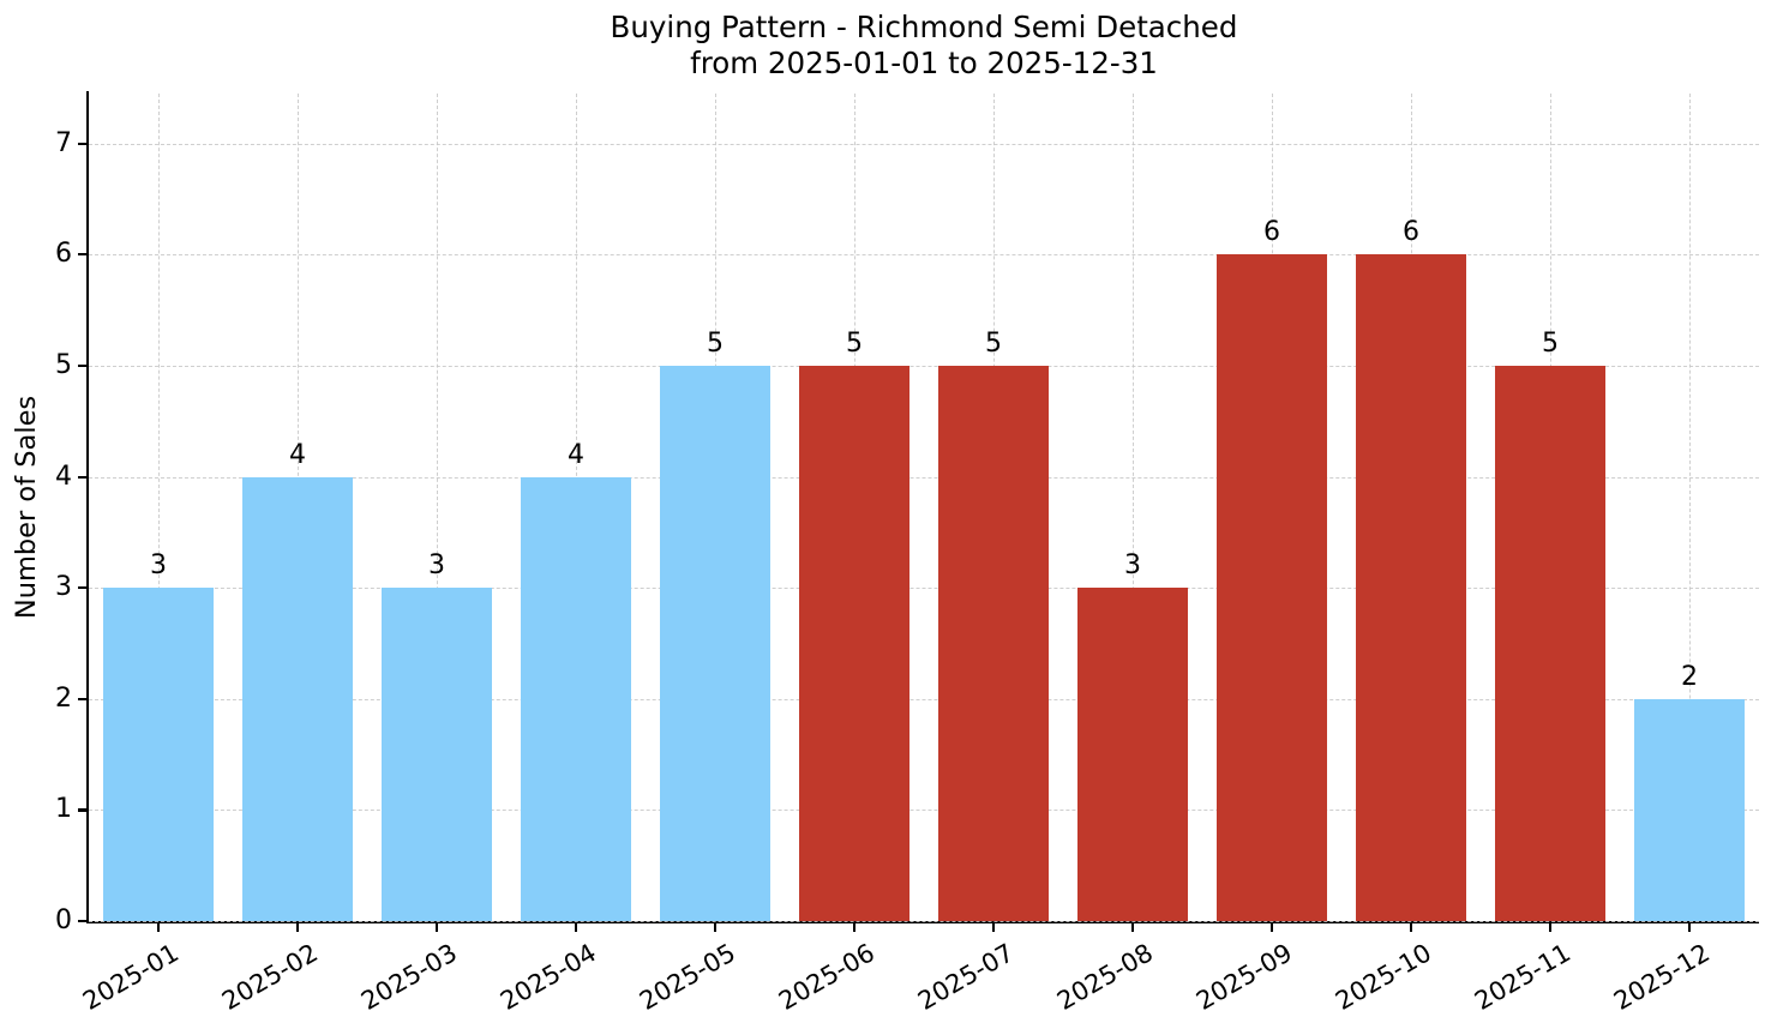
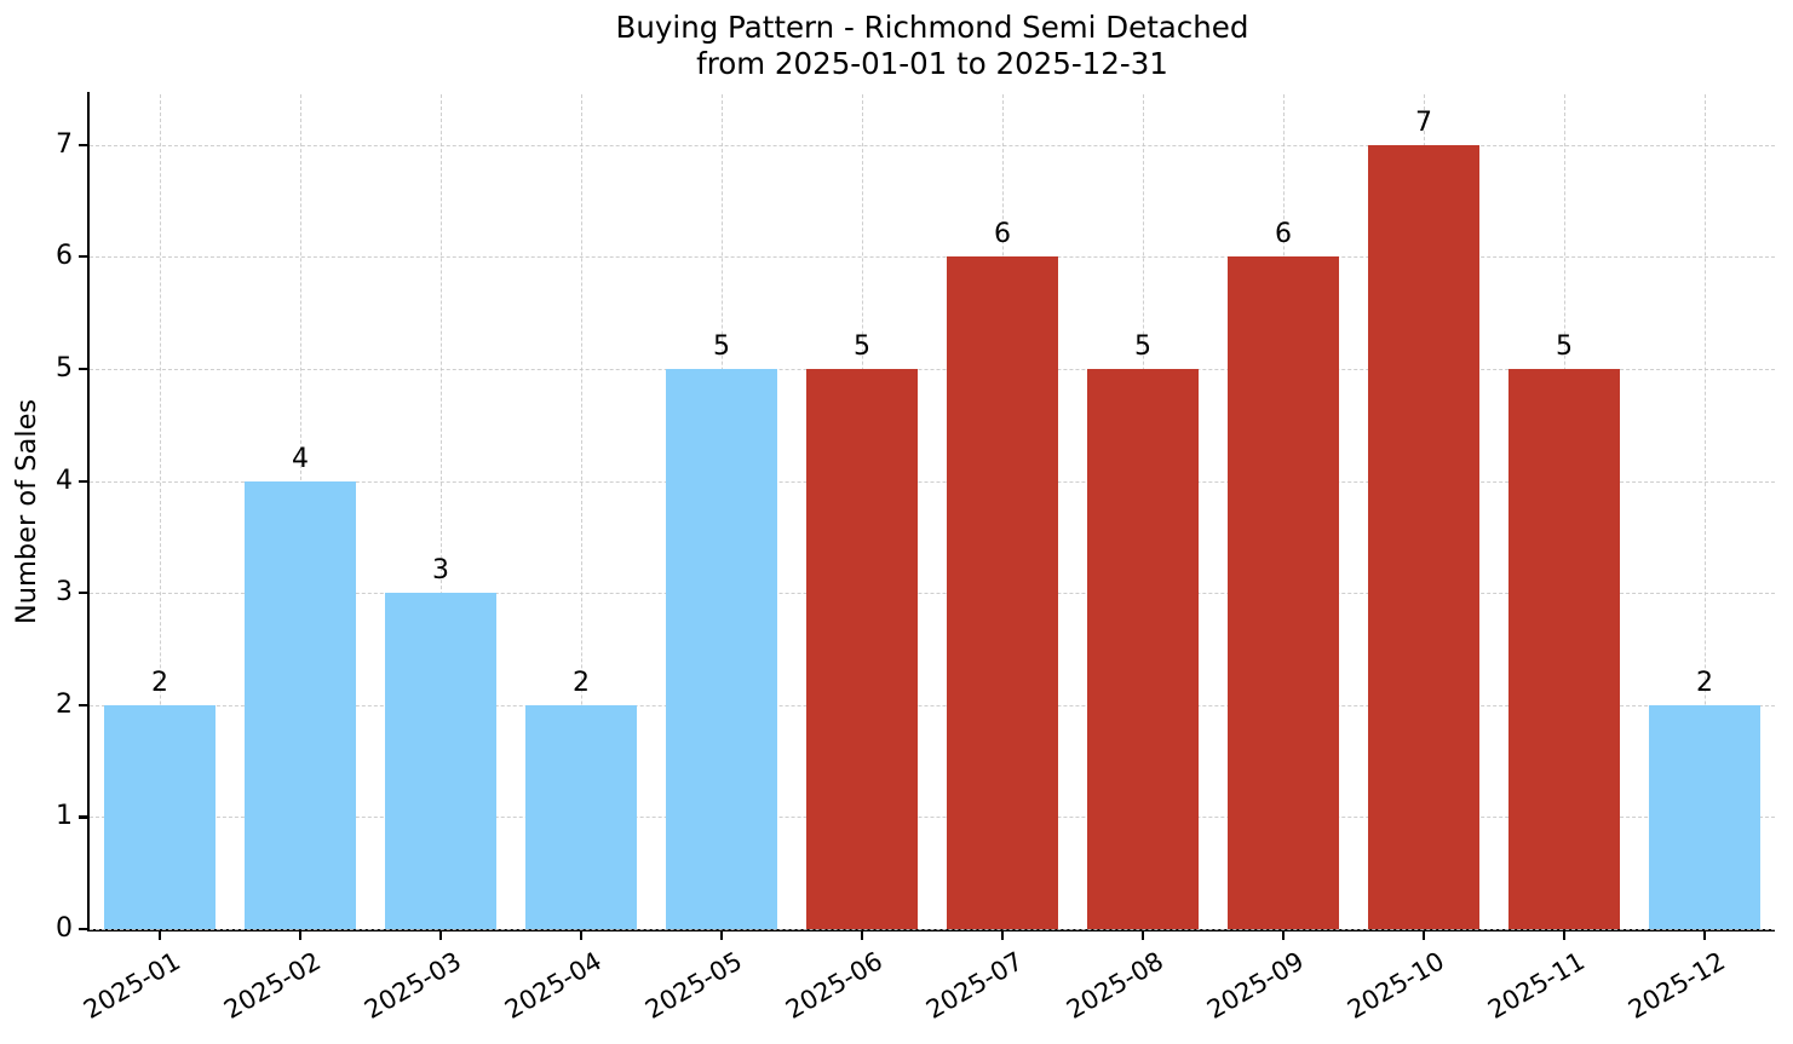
2025-01: 3 -> 2
2025-04: 4 -> 2
2025-07: 5 -> 6
2025-08: 3 -> 5
2025-10: 6 -> 7
